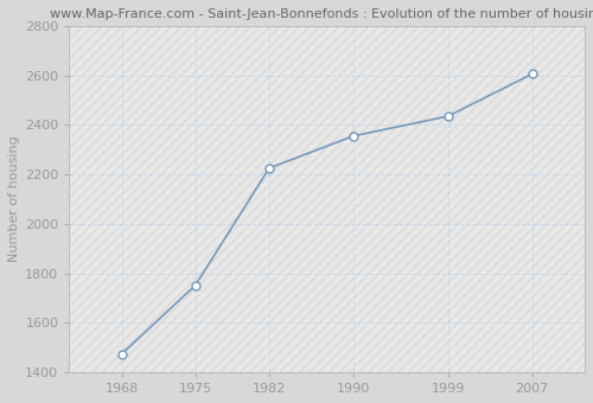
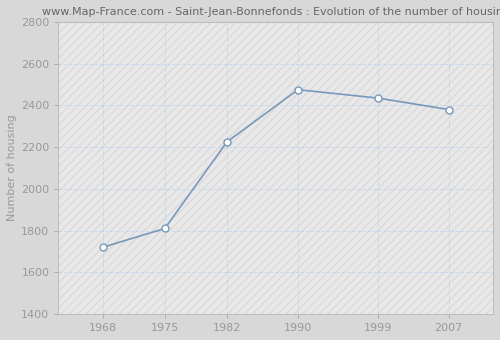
1968: 1474 -> 1720
1975: 1752 -> 1810
1990: 2355 -> 2475
2007: 2606 -> 2380
